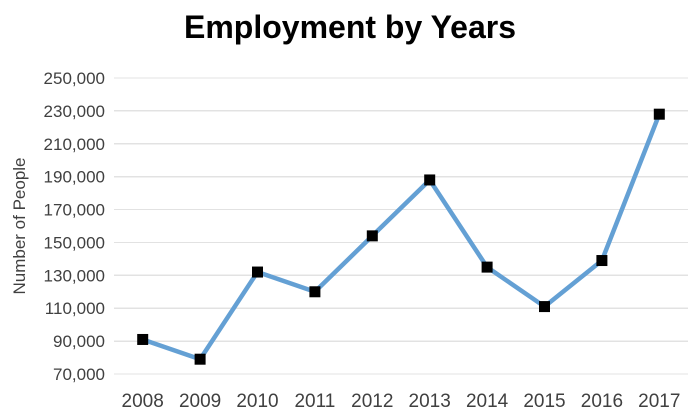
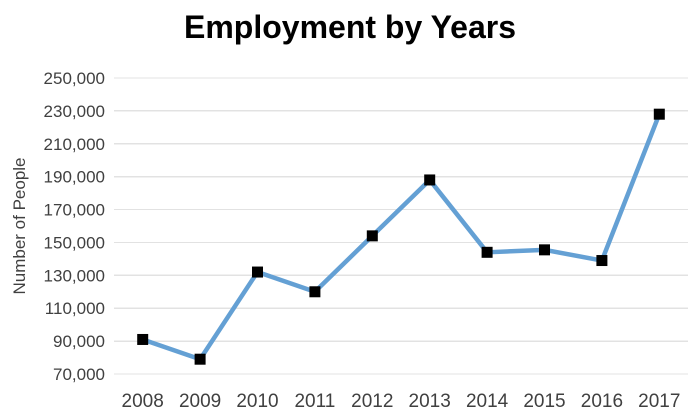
2014: 135000 -> 144000
2015: 111000 -> 146000
